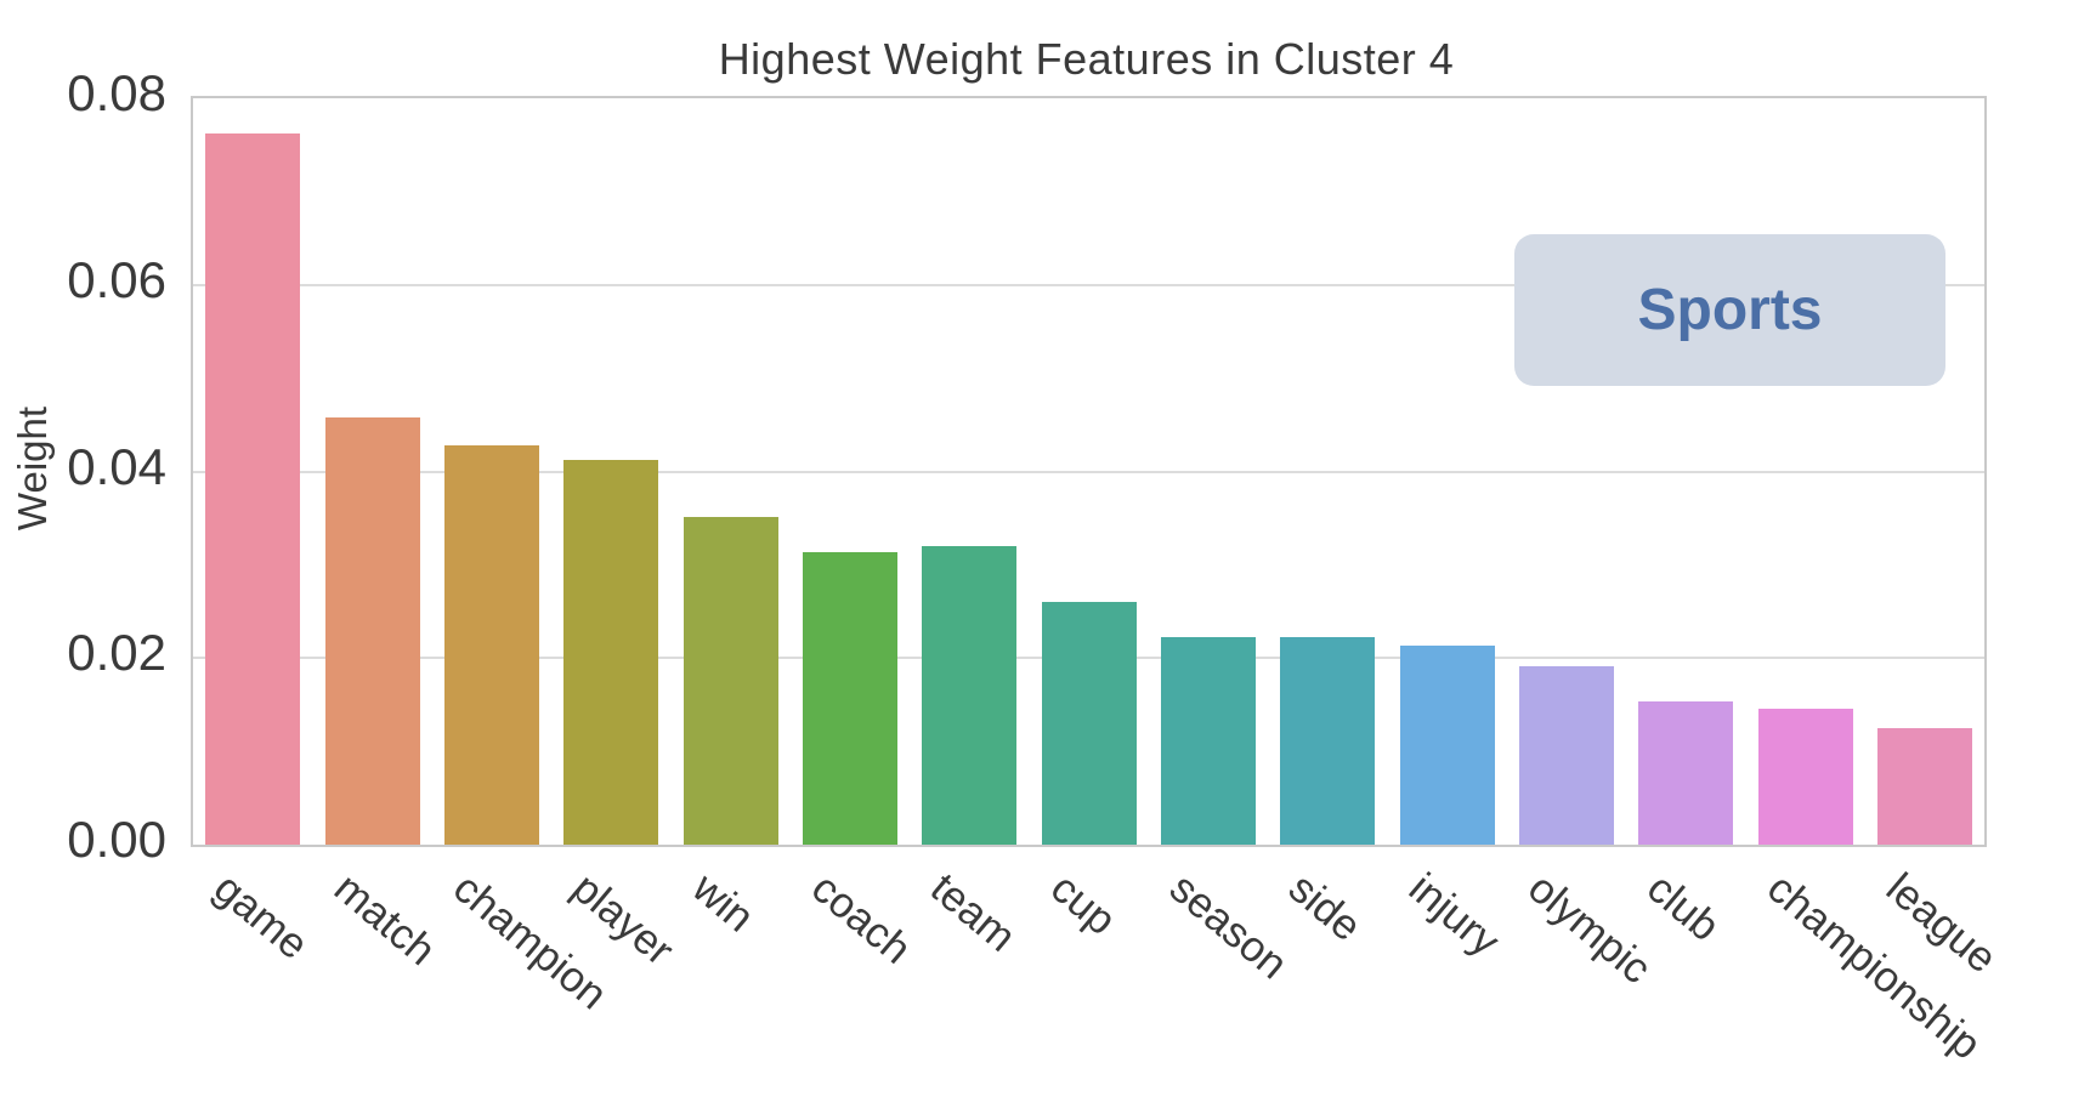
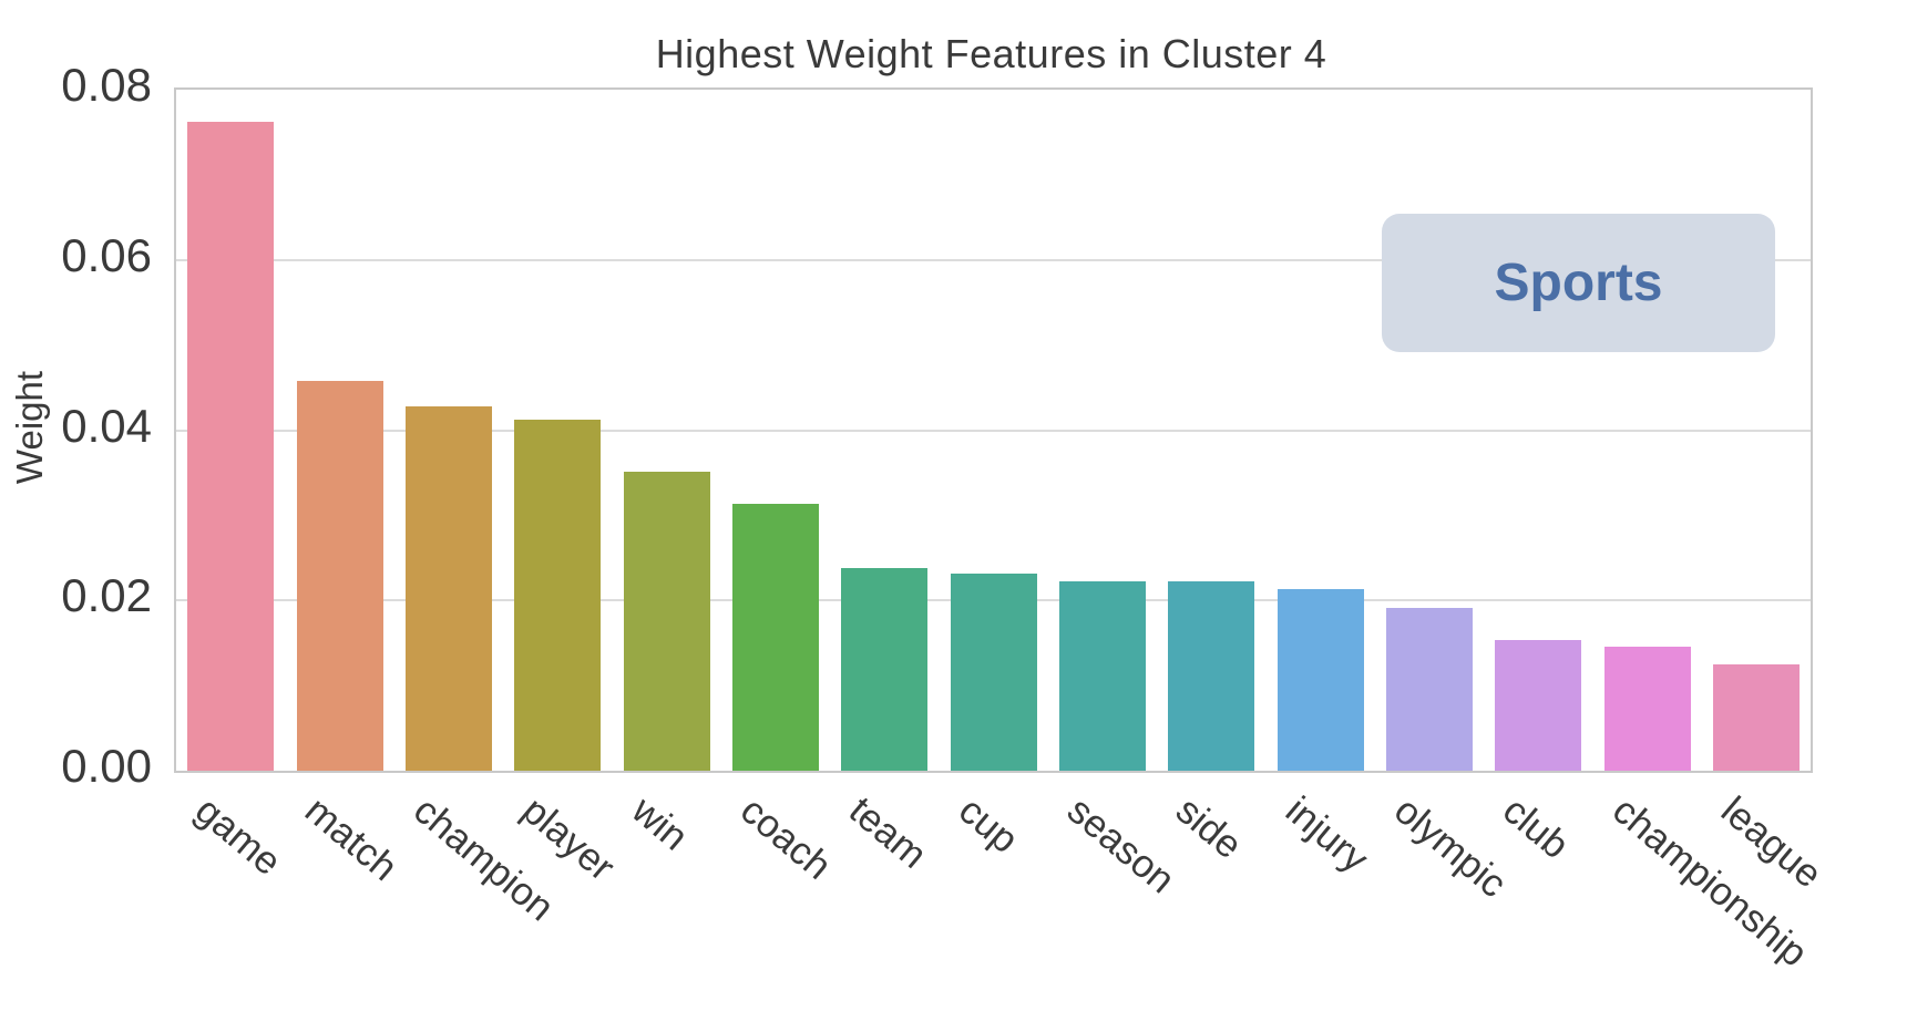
team: 0.032 -> 0.024
cup: 0.026 -> 0.023
